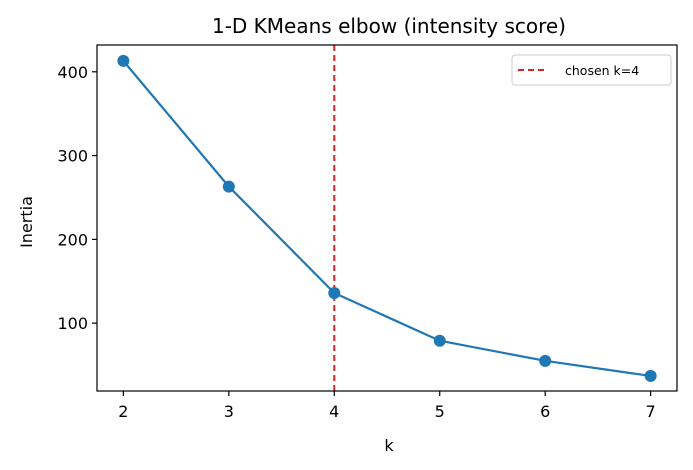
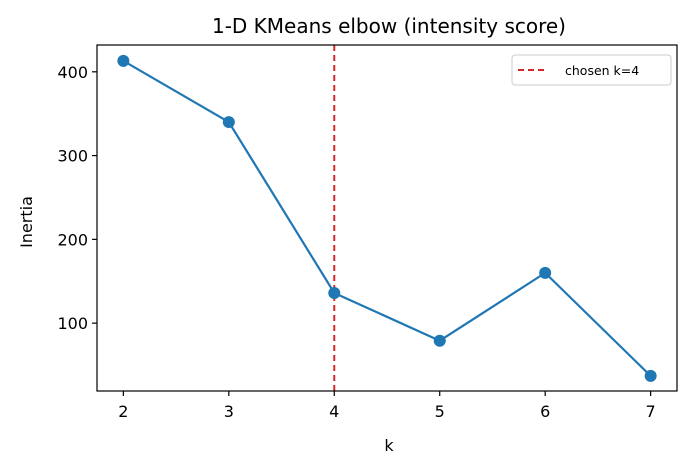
3: 260 -> 340
6: 60 -> 160
